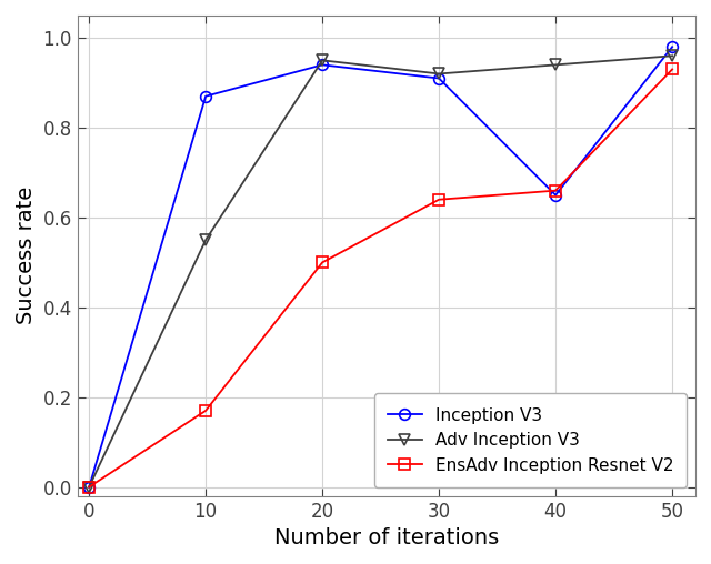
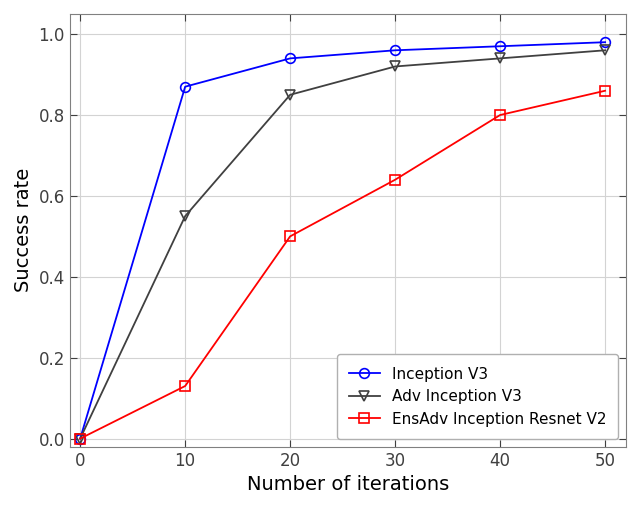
EnsAdv Inception Resnet V2/10: 0.17 -> 0.13
Adv Inception V3/20: 0.95 -> 0.85
Inception V3/30: 0.91 -> 0.96
Inception V3/40: 0.65 -> 0.97
EnsAdv Inception Resnet V2/40: 0.66 -> 0.80
EnsAdv Inception Resnet V2/50: 0.93 -> 0.86
